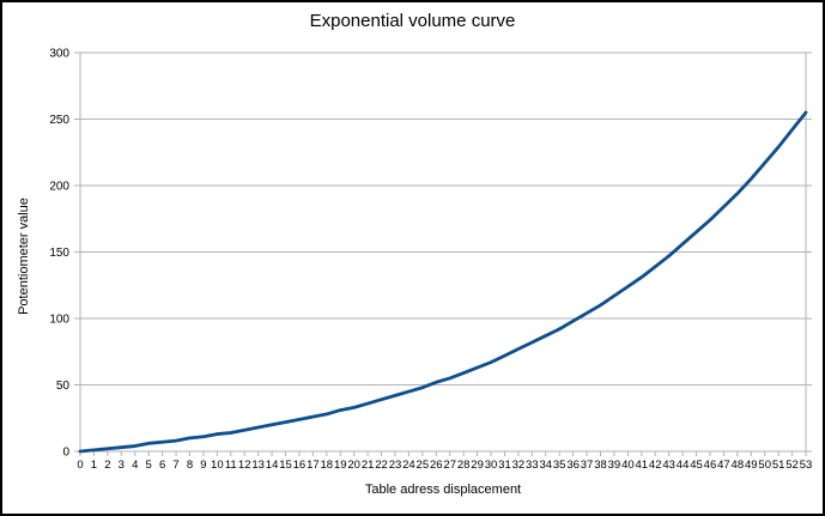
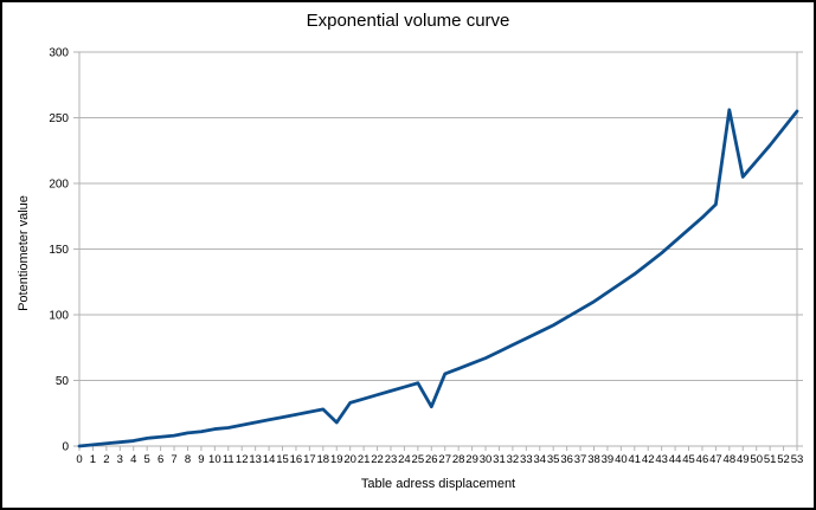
19: 31 -> 18
26: 52 -> 30
48: 194 -> 256
